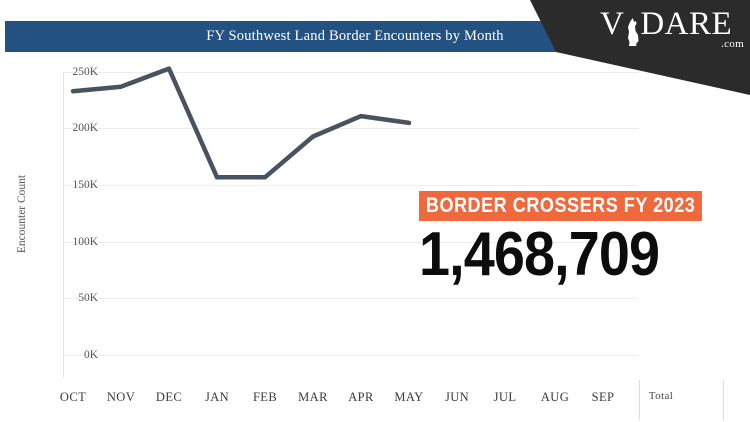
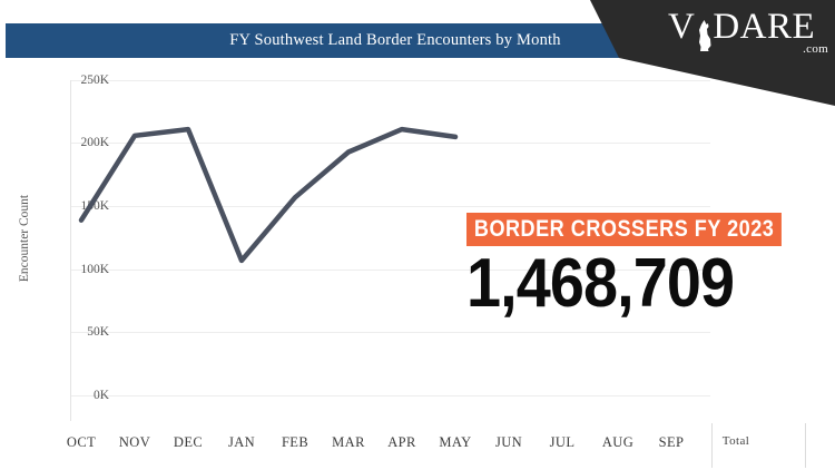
OCT: 233K -> 139K
NOV: 237K -> 206K
DEC: 253K -> 211K
JAN: 157K -> 107K
